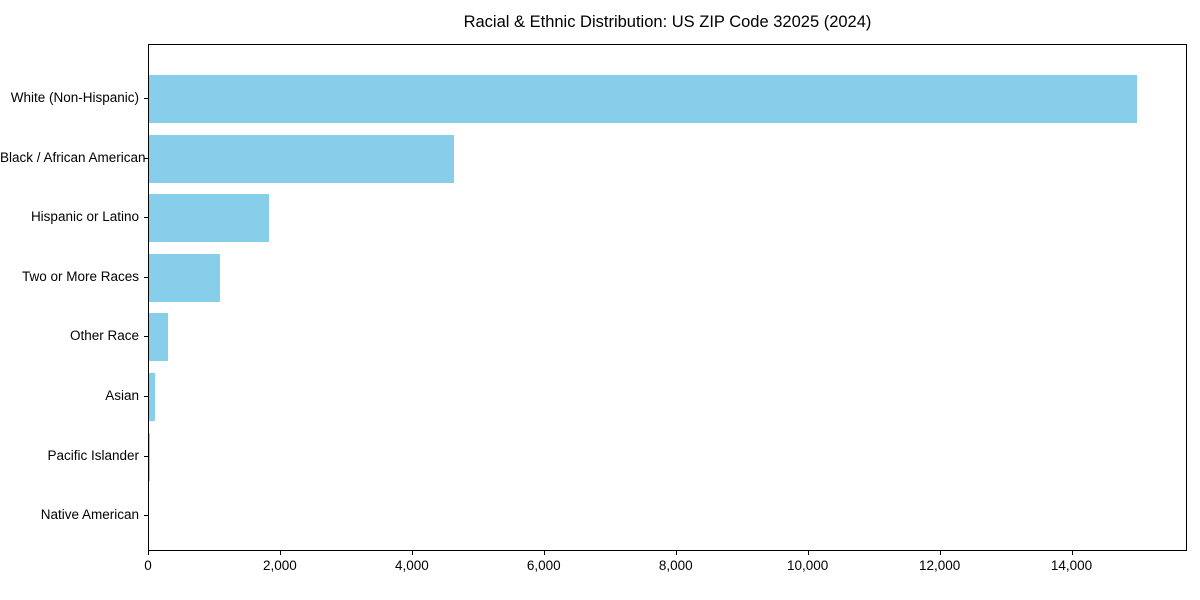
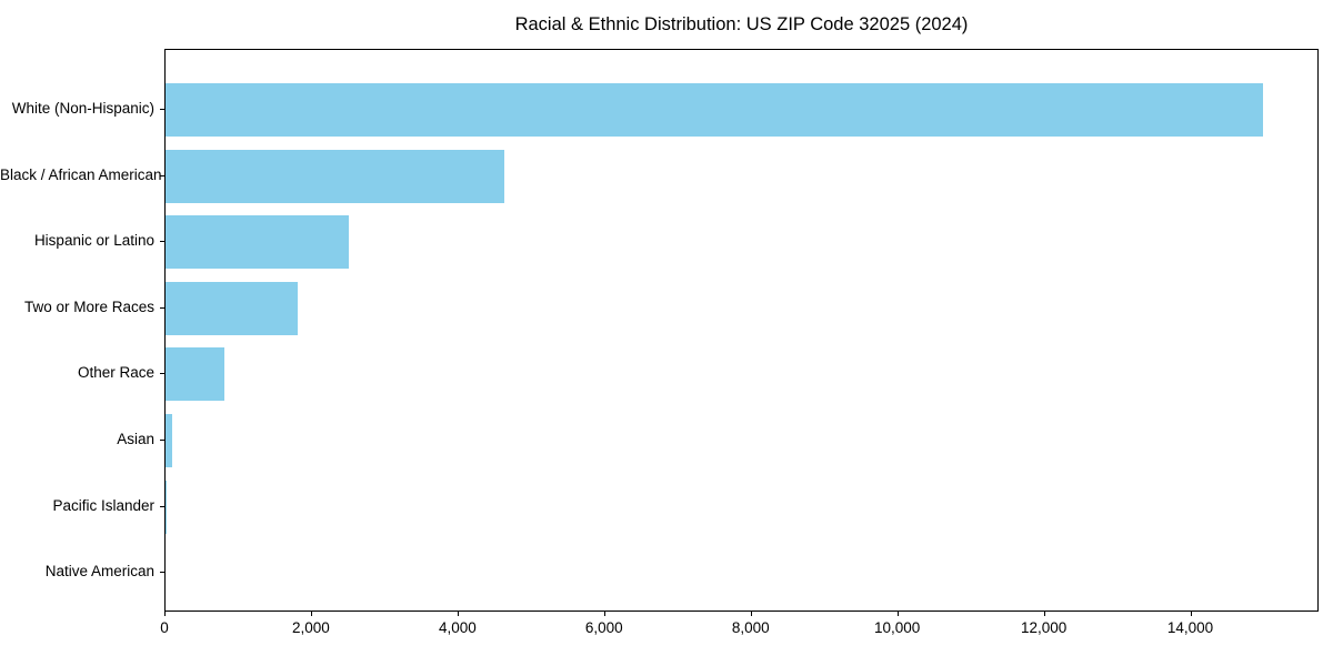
Hispanic or Latino: 1800 -> 2500
Two or More Races: 1100 -> 1800
Other Race: 300 -> 800
